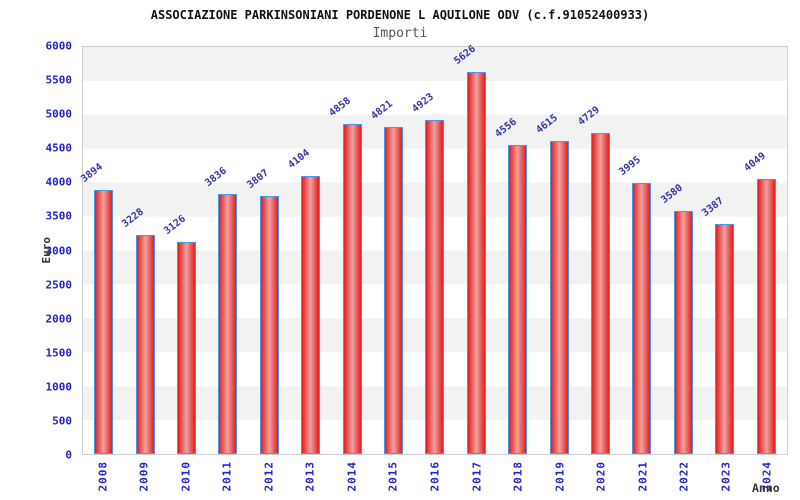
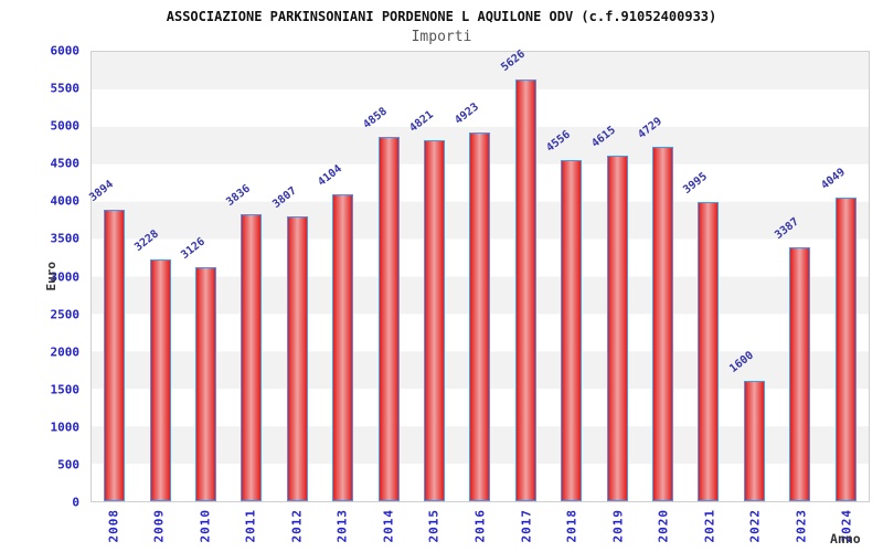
2022: 3580 -> 1600
